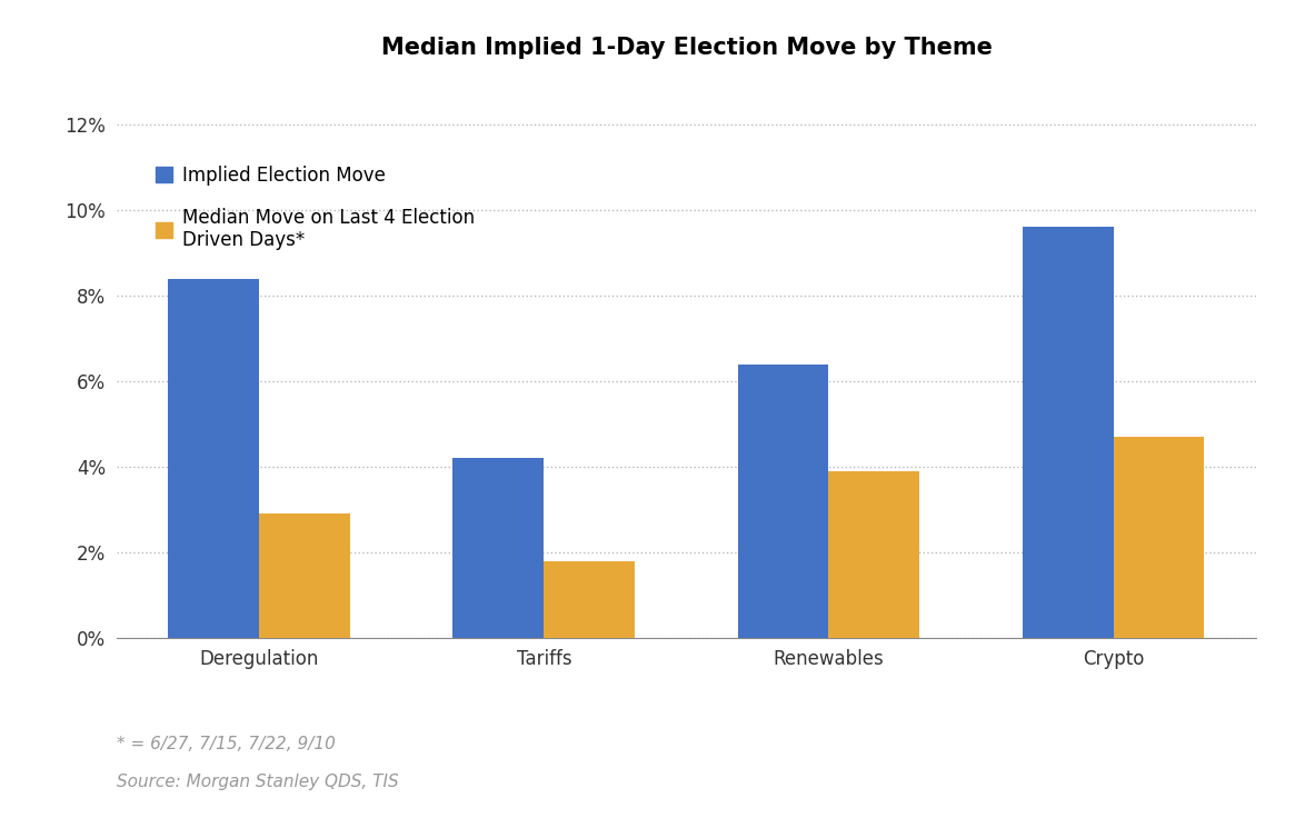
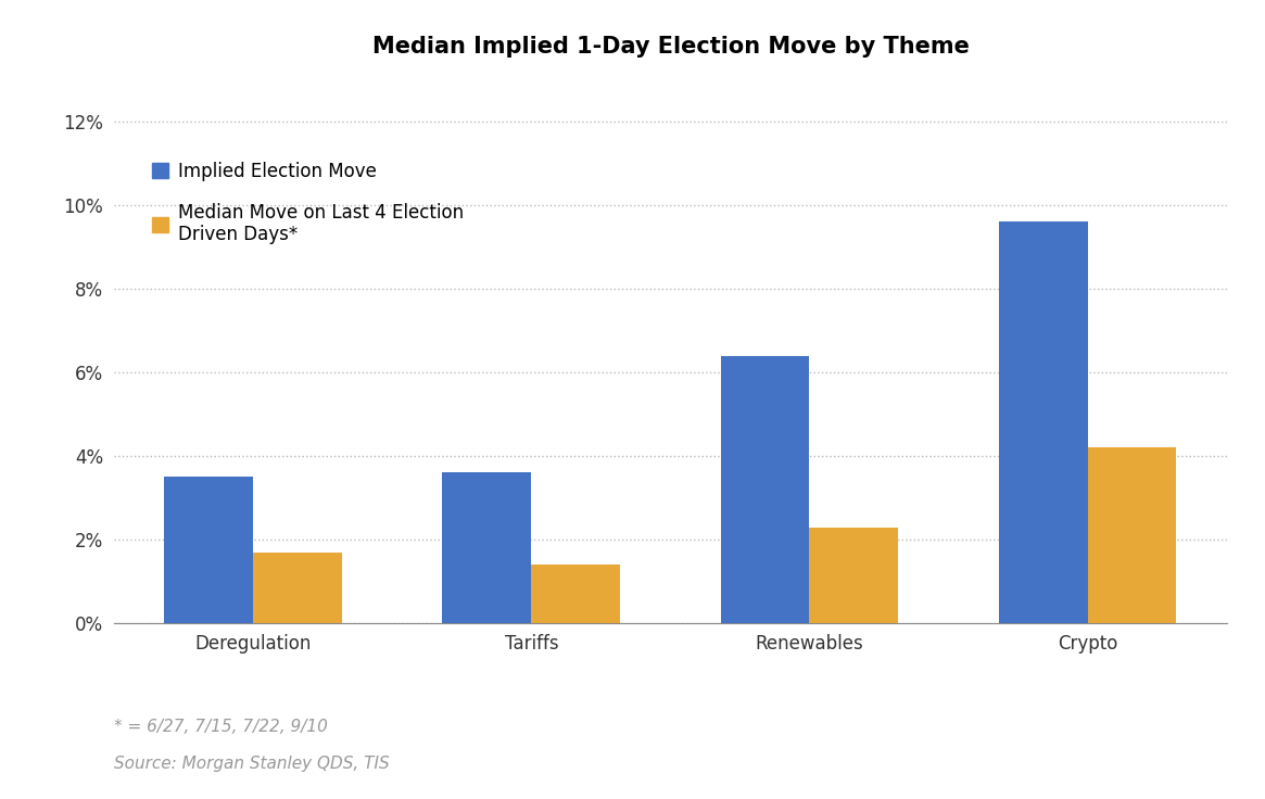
Implied Election Move/Deregulation: 8.4% -> 3.5%
Median Move on Last 4 Election Driven Days*/Deregulation: 2.9% -> 1.7%
Implied Election Move/Tariffs: 4.2% -> 3.6%
Median Move on Last 4 Election Driven Days*/Tariffs: 1.8% -> 1.4%
Median Move on Last 4 Election Driven Days*/Renewables: 3.9% -> 2.3%
Median Move on Last 4 Election Driven Days*/Crypto: 4.7% -> 4.2%
